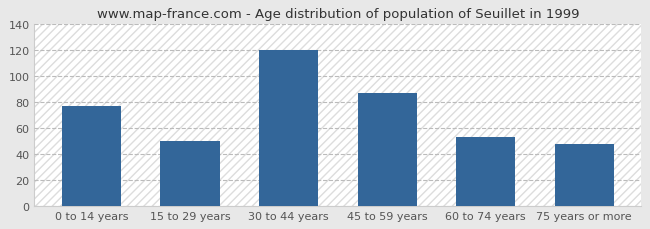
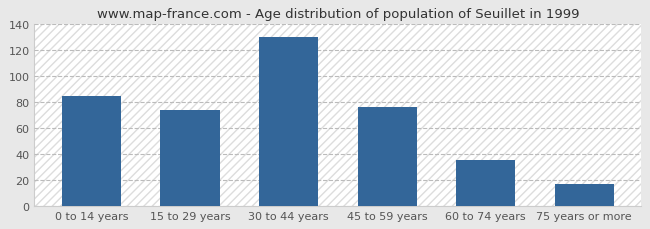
0 to 14 years: 77 -> 85
15 to 29 years: 50 -> 74
30 to 44 years: 120 -> 130
45 to 59 years: 87 -> 76
60 to 74 years: 53 -> 35
75 years or more: 48 -> 17
